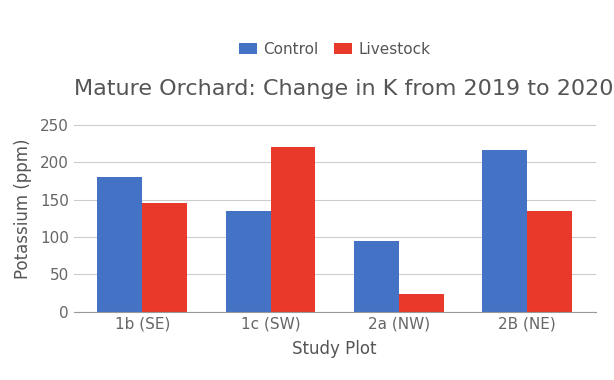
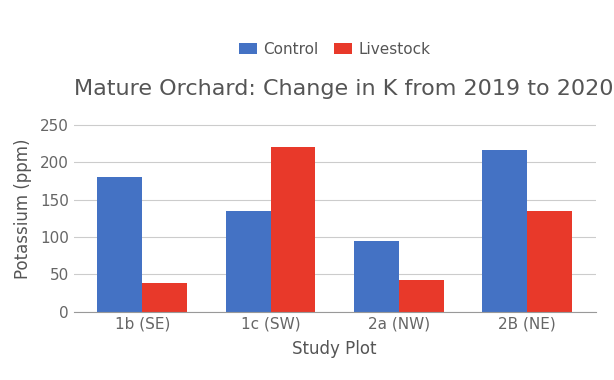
Livestock/1b (SE): 146 -> 38
Livestock/2a (NW): 24 -> 42
